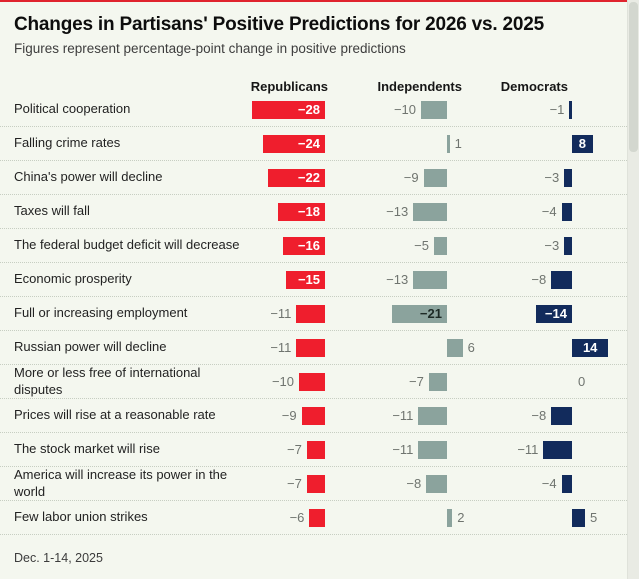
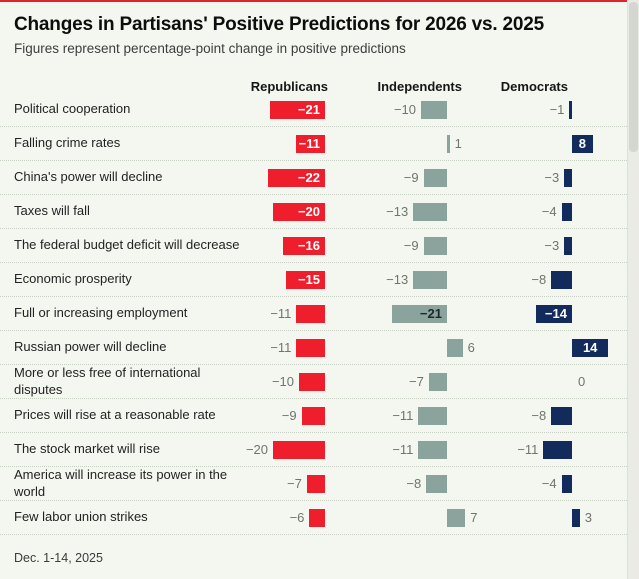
Republicans/Political cooperation: −28 -> −21
Republicans/Falling crime rates: −24 -> −11
Republicans/Taxes will fall: −18 -> −20
Independents/The federal budget deficit will decrease: −5 -> −9
Republicans/The stock market will rise: −7 -> −20
Independents/Few labor union strikes: 2 -> 7
Democrats/Few labor union strikes: 5 -> 3
